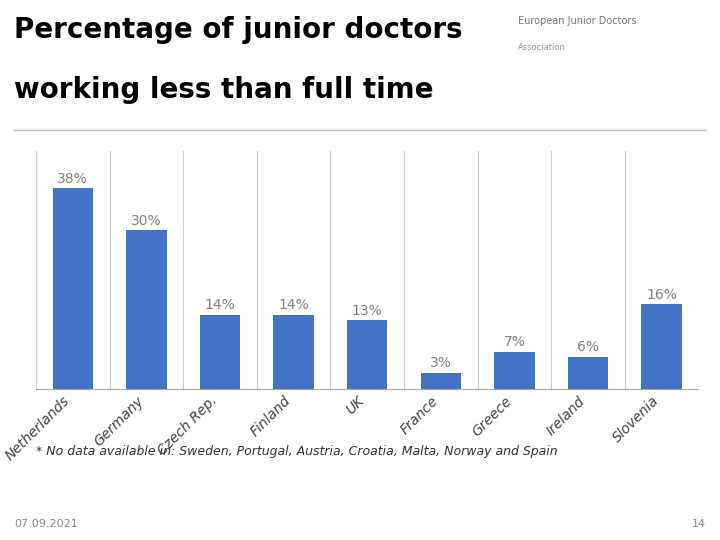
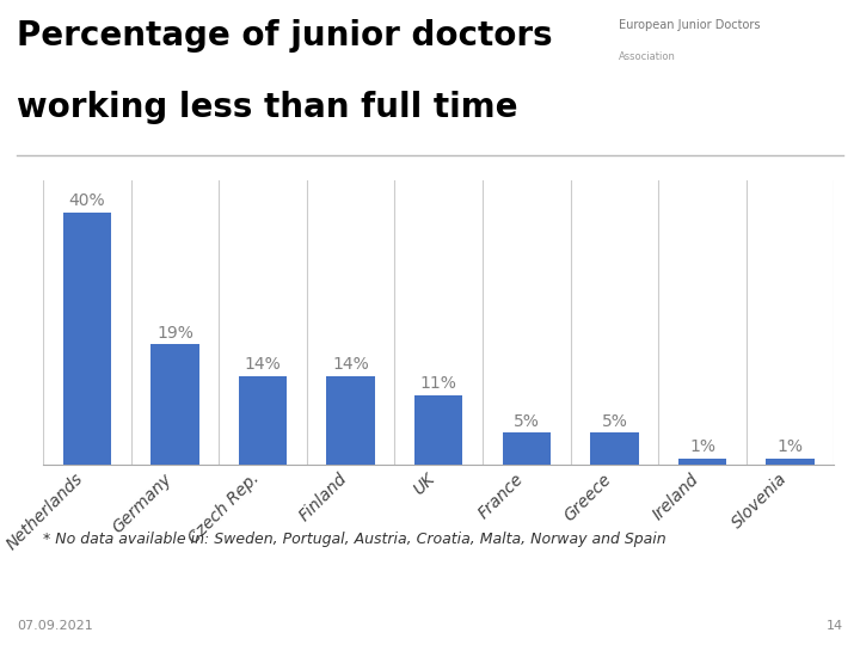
Netherlands: 38% -> 40%
Germany: 30% -> 19%
UK: 13% -> 11%
France: 3% -> 5%
Greece: 7% -> 5%
Ireland: 6% -> 1%
Slovenia: 16% -> 1%
